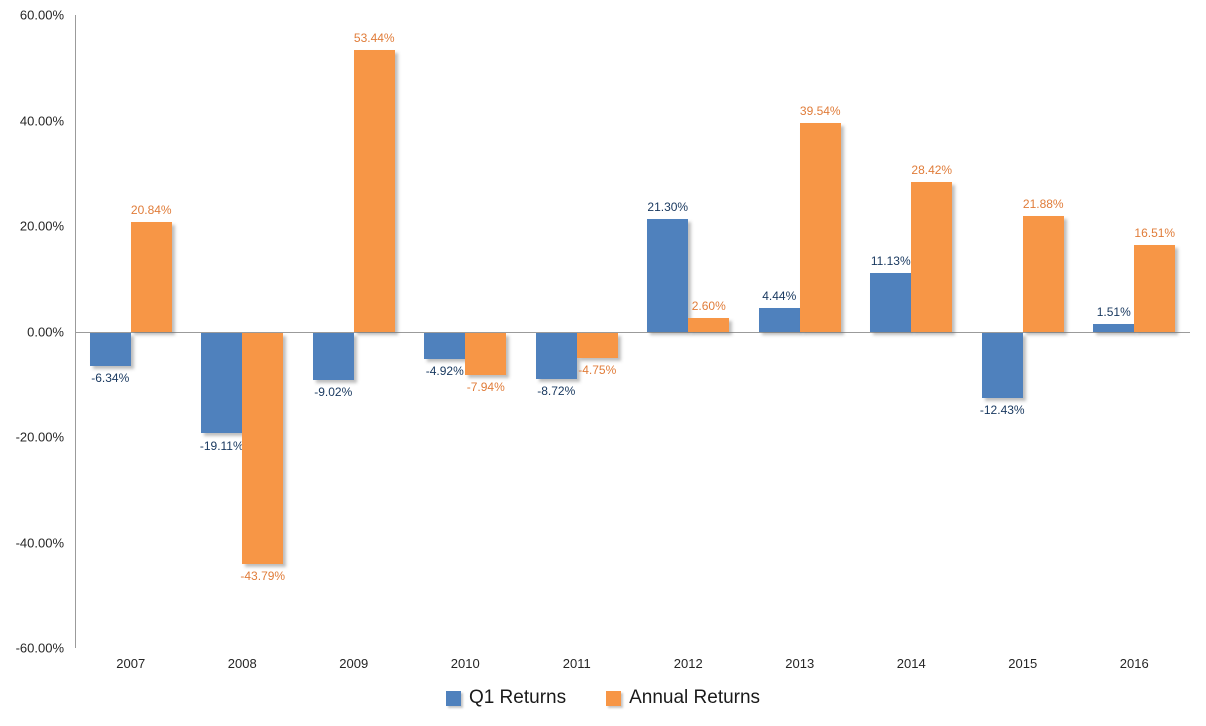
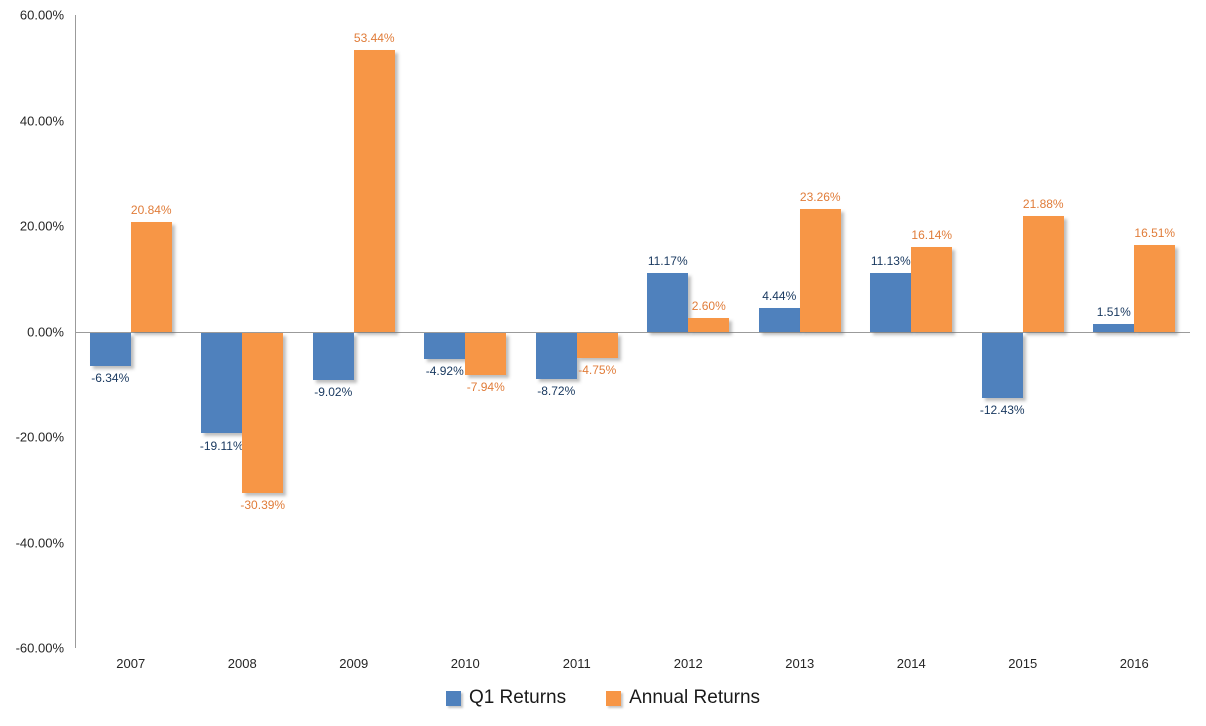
Annual Returns/2008: -43.79% -> -30.39%
Q1 Returns/2012: 21.30% -> 11.17%
Annual Returns/2013: 39.54% -> 23.26%
Annual Returns/2014: 28.42% -> 16.14%
